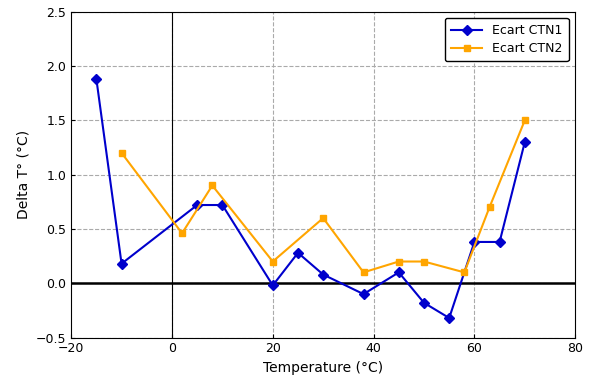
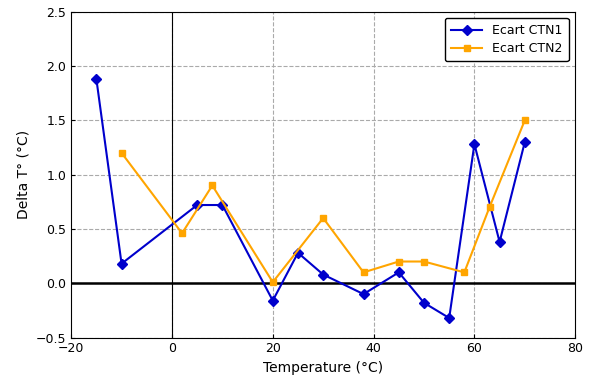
Ecart CTN1/20: -0.02 -> -0.16
Ecart CTN2/20: 0.20 -> 0.01
Ecart CTN1/60: 0.38 -> 1.28
